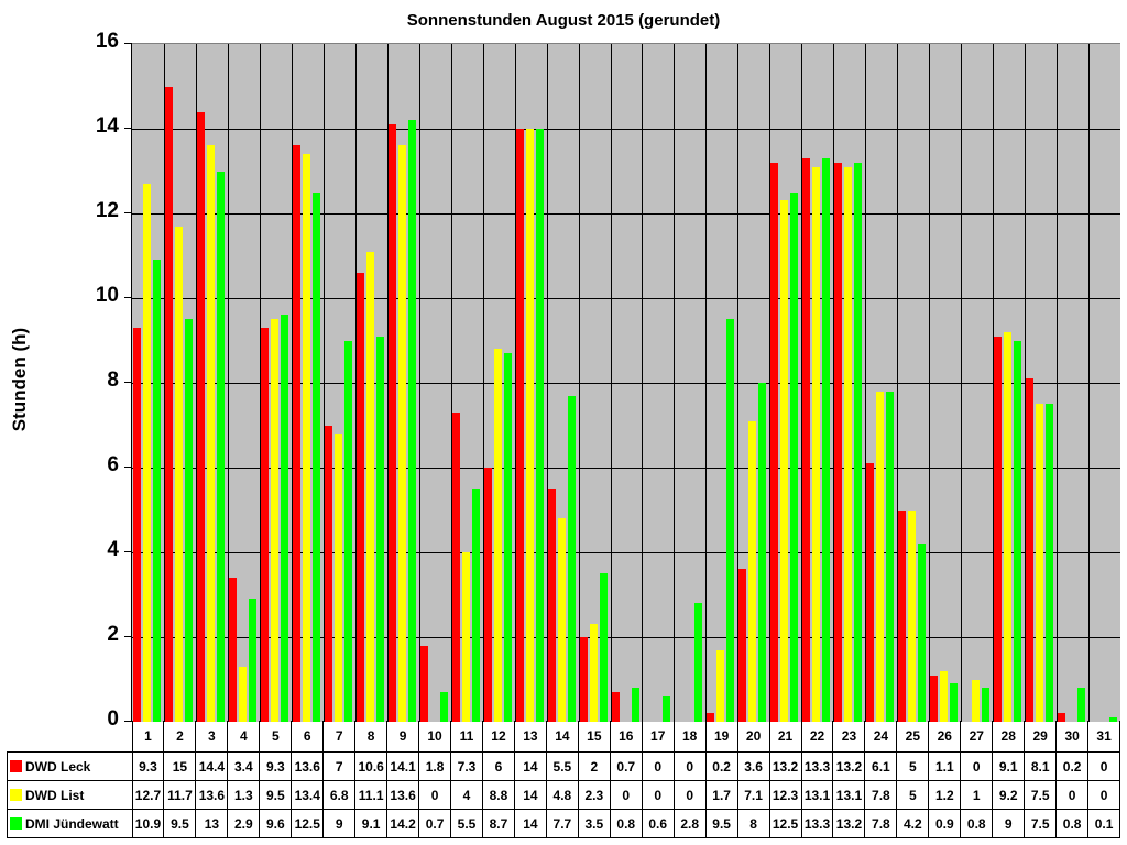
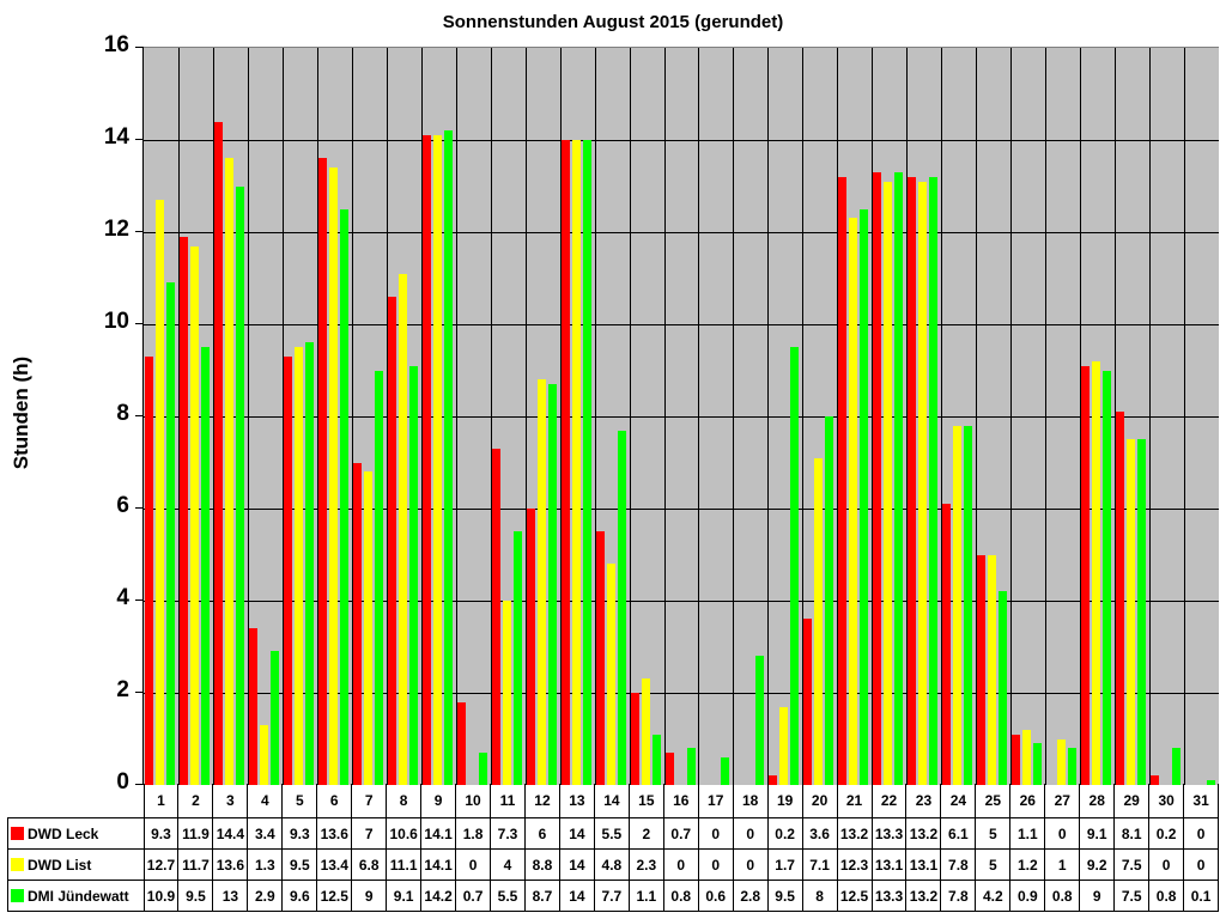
DWD Leck/2: 15 -> 11.9
DWD List/9: 13.6 -> 14.1
DMI Jündewatt/15: 3.5 -> 1.1
